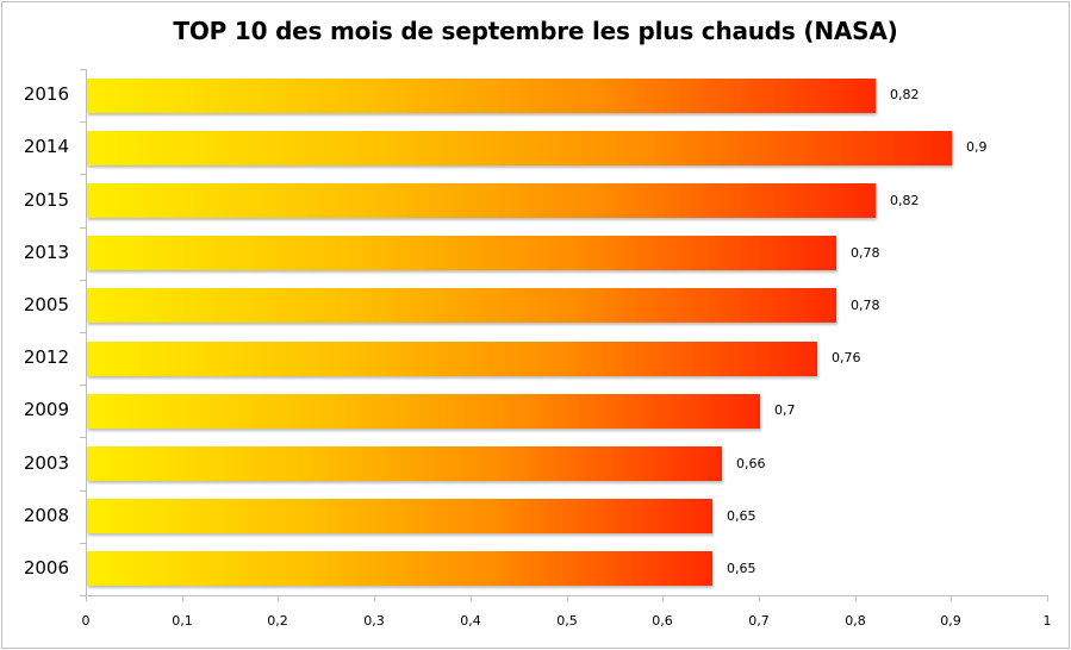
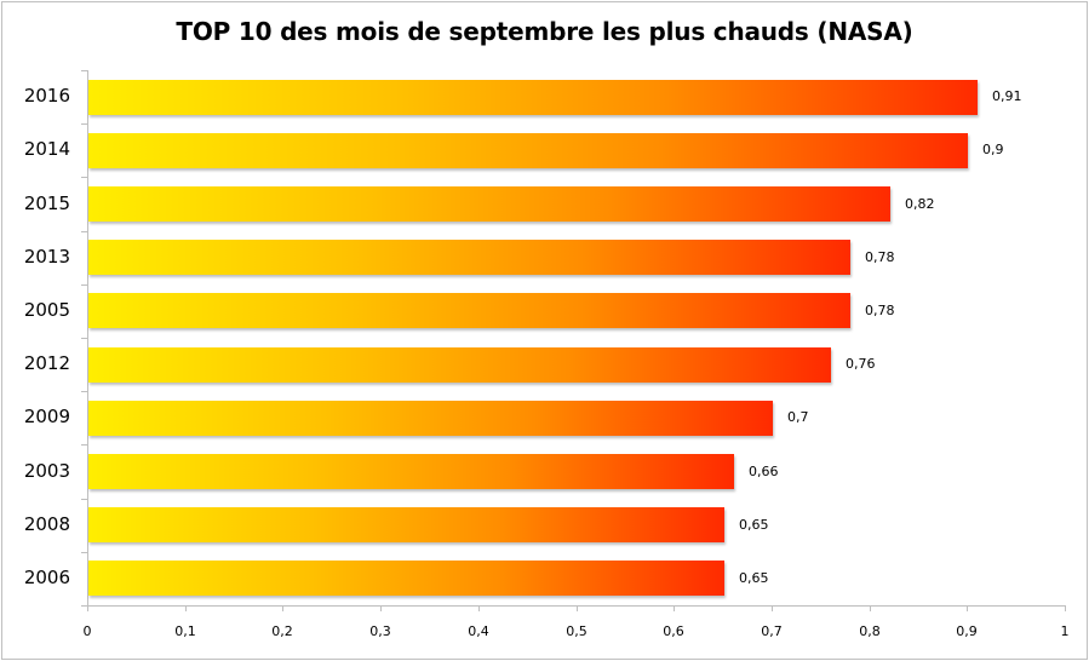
2016: 0,82 -> 0,91
